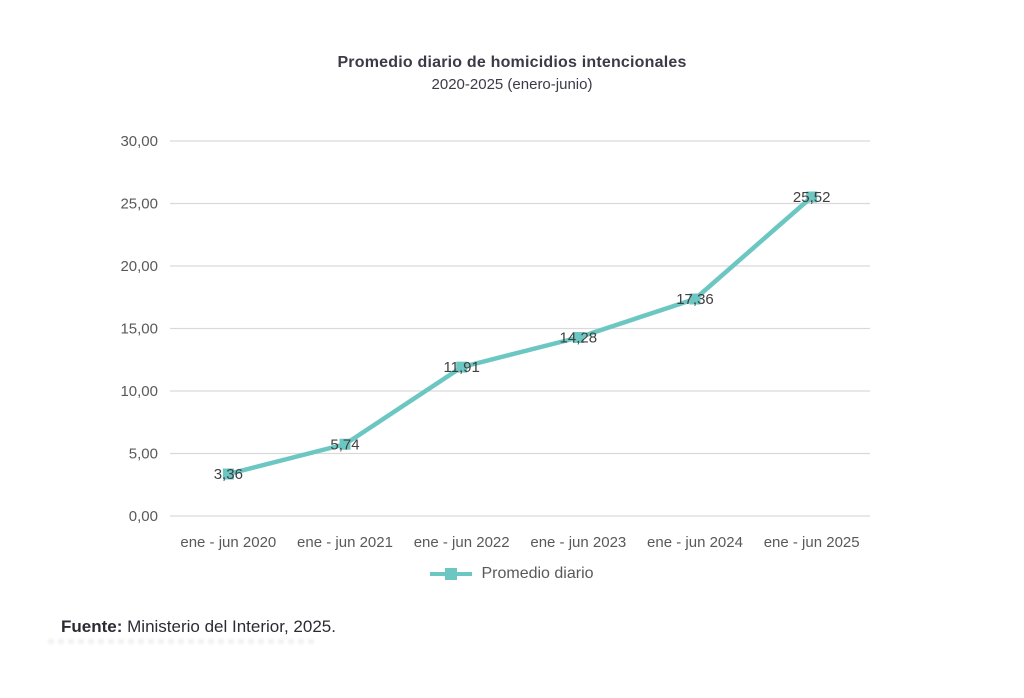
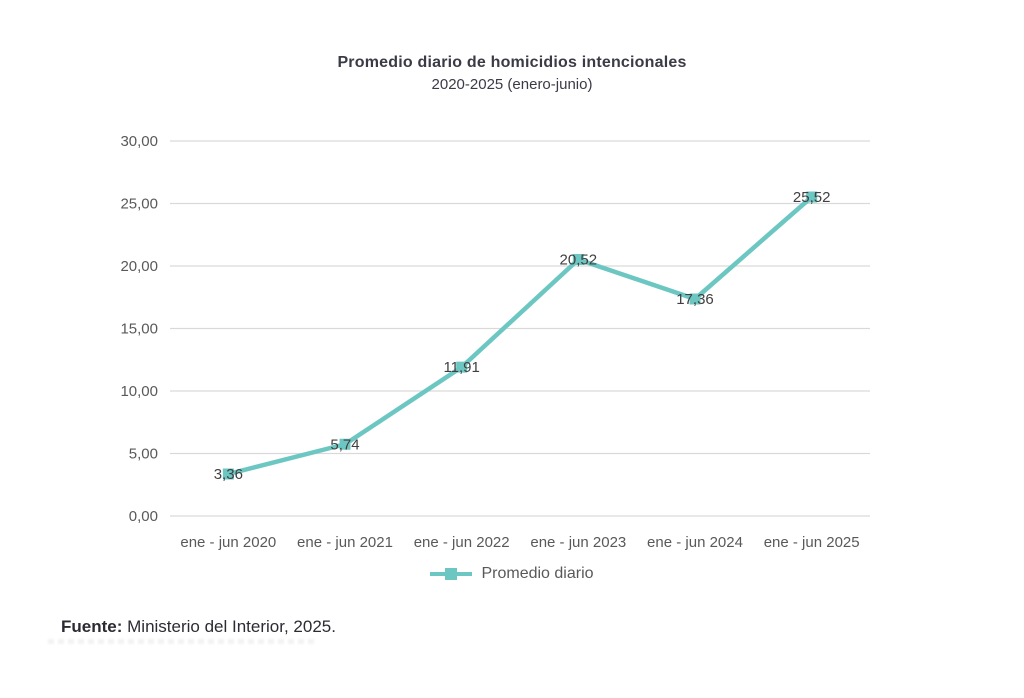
ene - jun 2023: 14,28 -> 20,52
